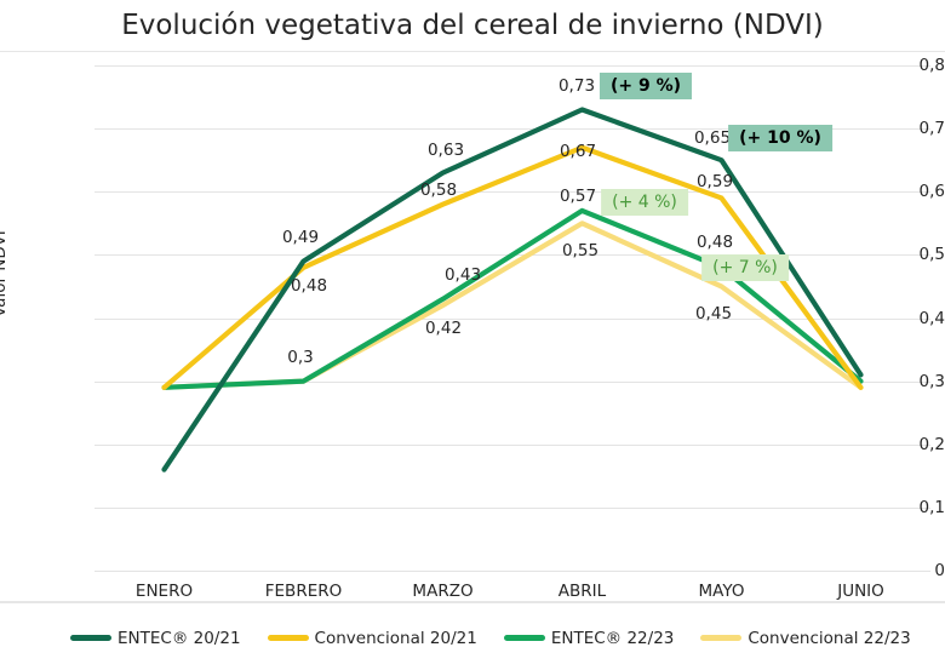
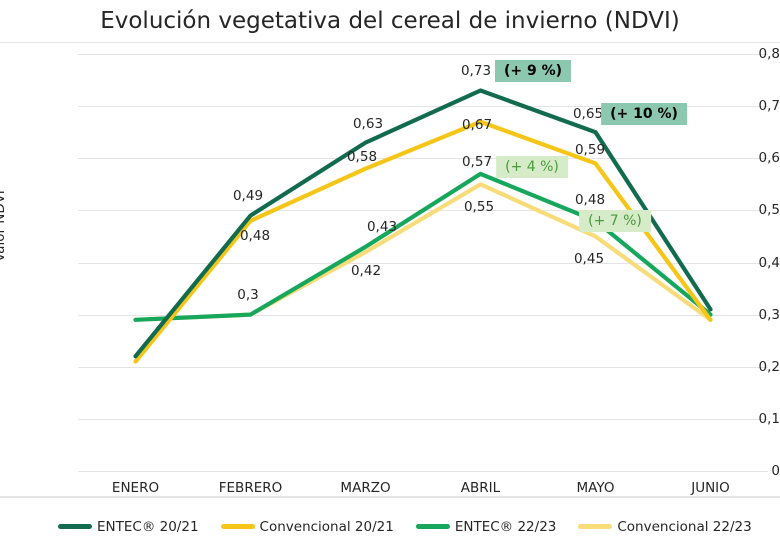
ENTEC® 20/21/ENERO: 0,16 -> 0,22
Convencional 20/21/ENERO: 0,29 -> 0,21
